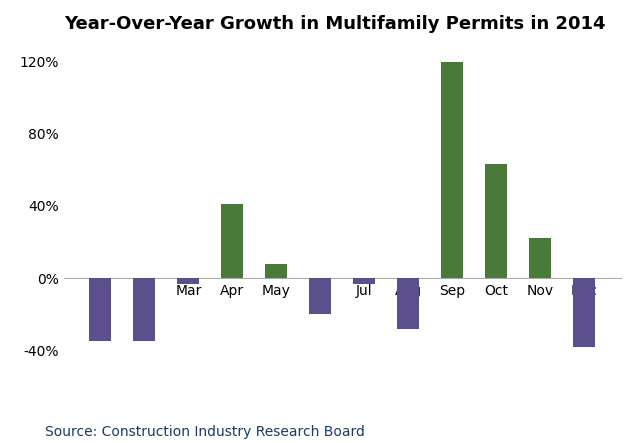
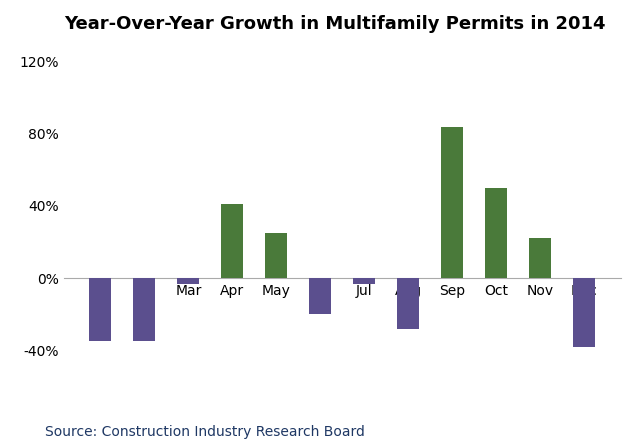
May: 8% -> 25%
Sep: 120% -> 84%
Oct: 63% -> 50%
